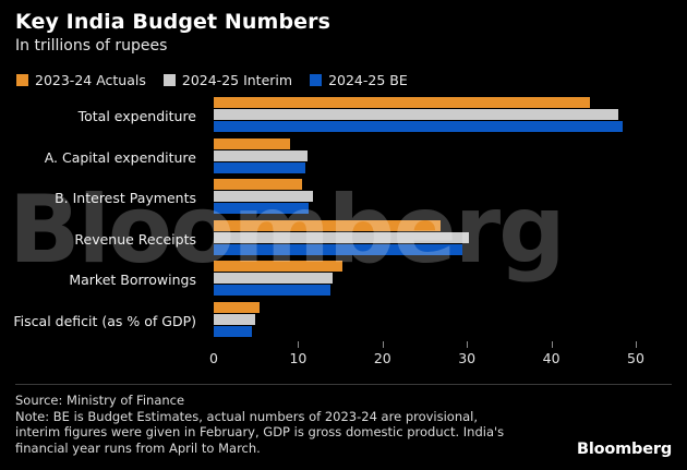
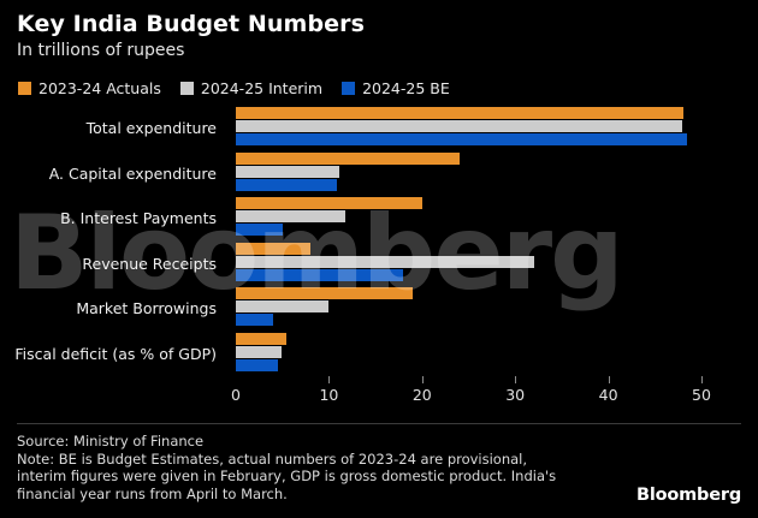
2023-24 Actuals/Total expenditure: 45 -> 48
2023-24 Actuals/A. Capital expenditure: 9 -> 24
2023-24 Actuals/B. Interest Payments: 10 -> 20
2024-25 BE/B. Interest Payments: 11 -> 5
2023-24 Actuals/Revenue Receipts: 27 -> 8
2024-25 Interim/Revenue Receipts: 30 -> 32
2024-25 BE/Revenue Receipts: 30 -> 18
2023-24 Actuals/Market Borrowings: 15 -> 19
2024-25 Interim/Market Borrowings: 14 -> 10
2024-25 BE/Market Borrowings: 14 -> 4
